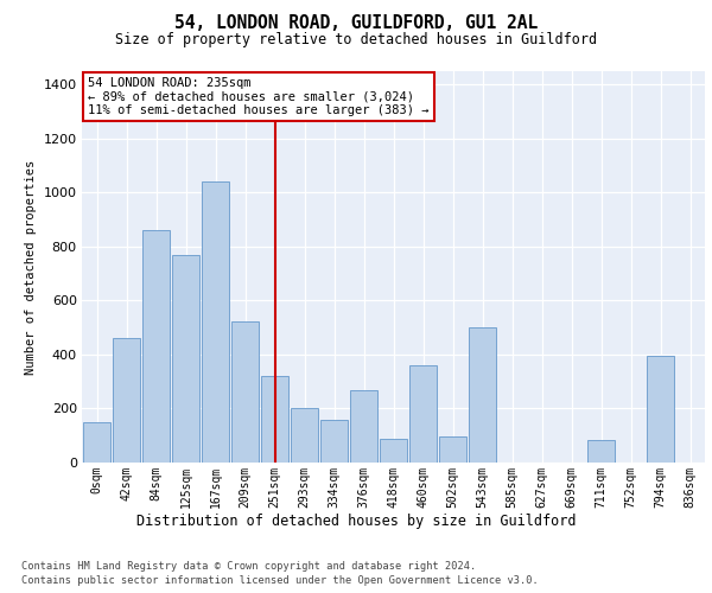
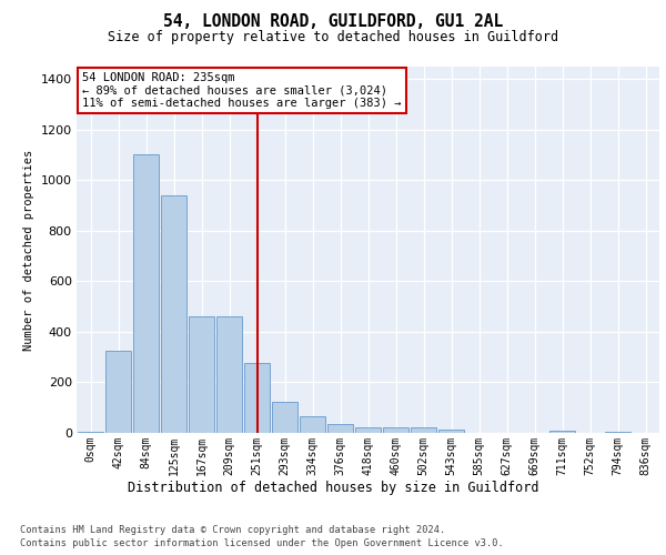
0sqm: 150 -> 5
42sqm: 460 -> 325
84sqm: 860 -> 1105
125sqm: 770 -> 940
167sqm: 1040 -> 460
209sqm: 525 -> 460
251sqm: 320 -> 275
293sqm: 200 -> 125
334sqm: 160 -> 65
376sqm: 270 -> 35
418sqm: 90 -> 20
460sqm: 360 -> 22
502sqm: 95 -> 20
543sqm: 500 -> 15
711sqm: 85 -> 10
794sqm: 395 -> 5
